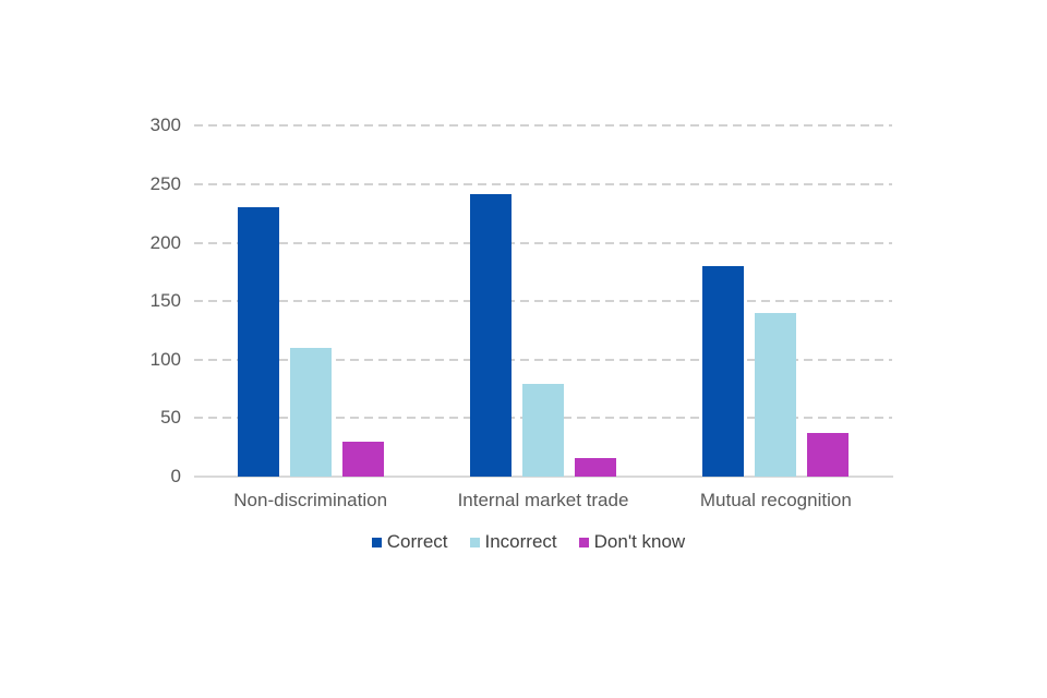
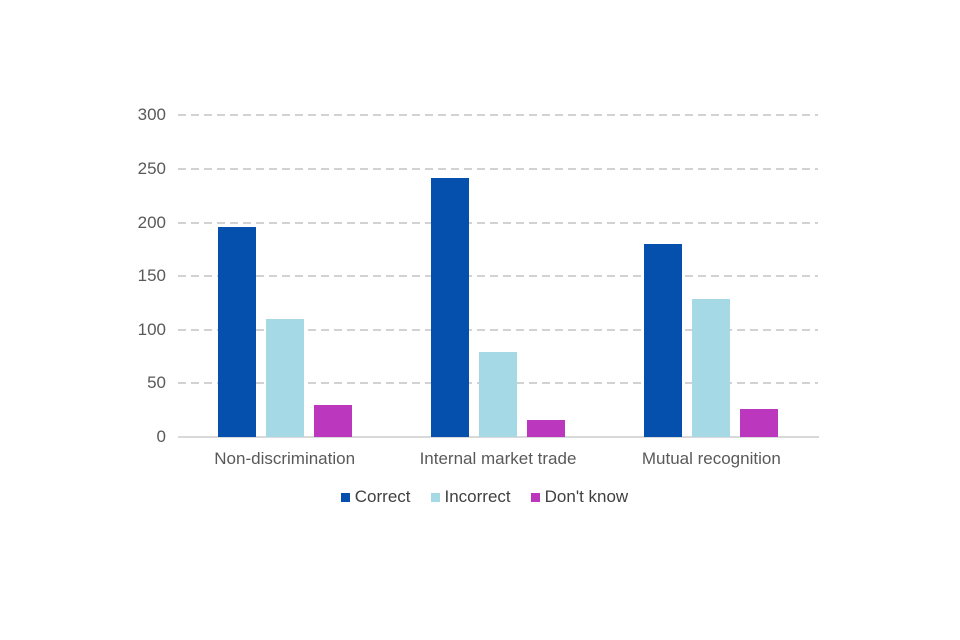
Correct/Non-discrimination: 230 -> 196
Incorrect/Mutual recognition: 140 -> 129
Don't know/Mutual recognition: 37 -> 26
